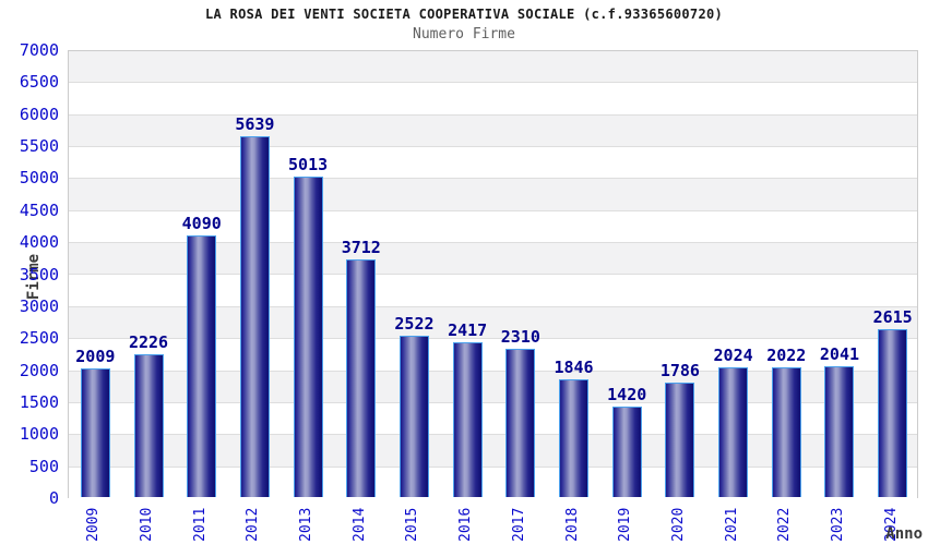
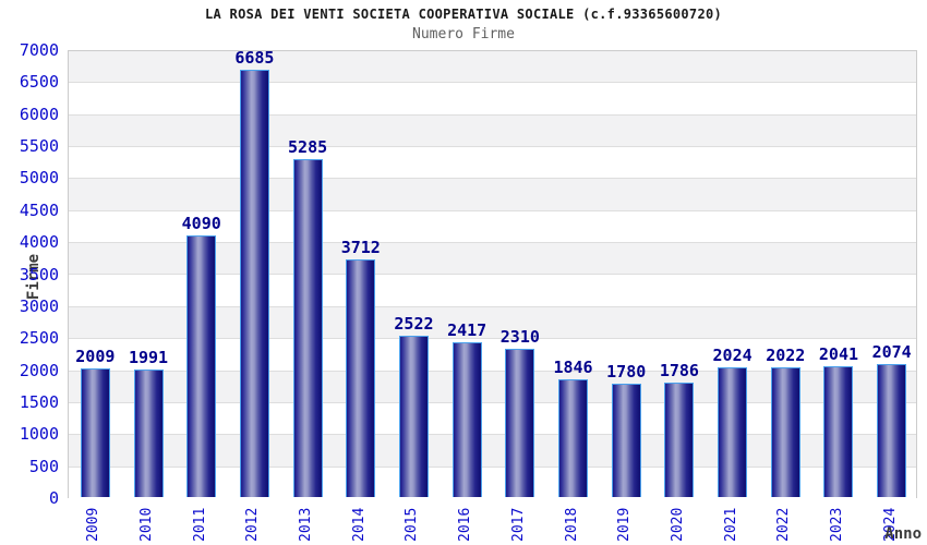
2010: 2226 -> 1991
2012: 5639 -> 6685
2013: 5013 -> 5285
2019: 1420 -> 1780
2024: 2615 -> 2074
